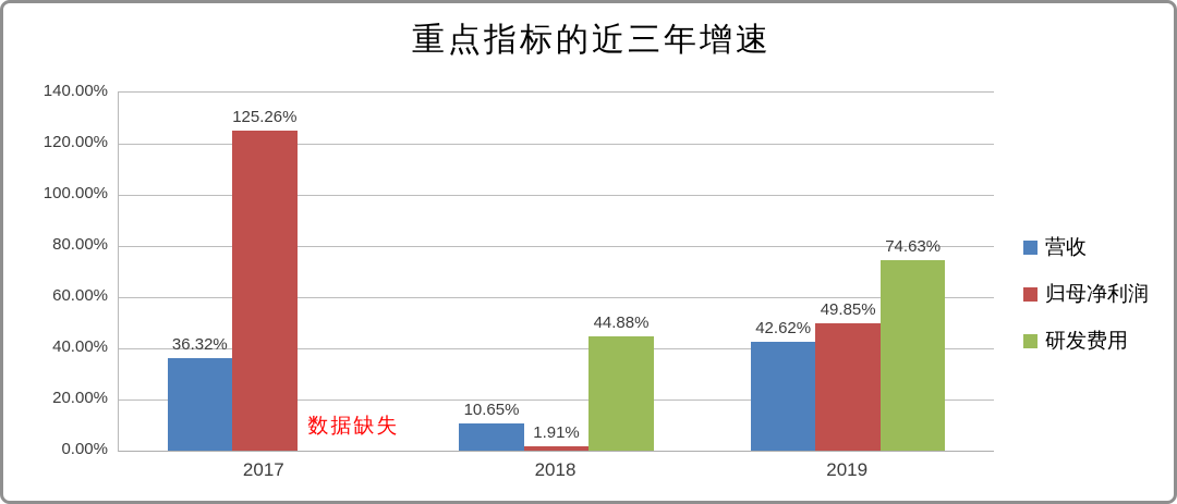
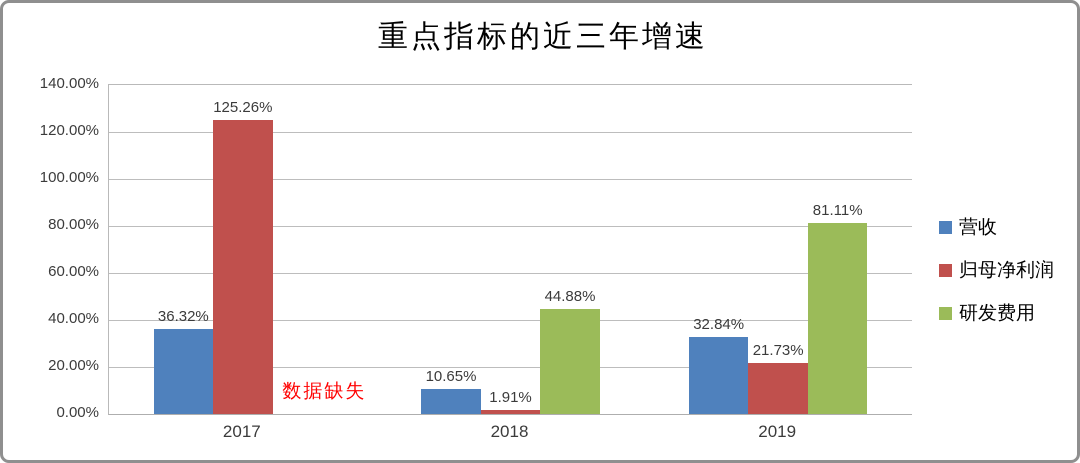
营收/2019: 42.62% -> 32.84%
归母净利润/2019: 49.85% -> 21.73%
研发费用/2019: 74.63% -> 81.11%
